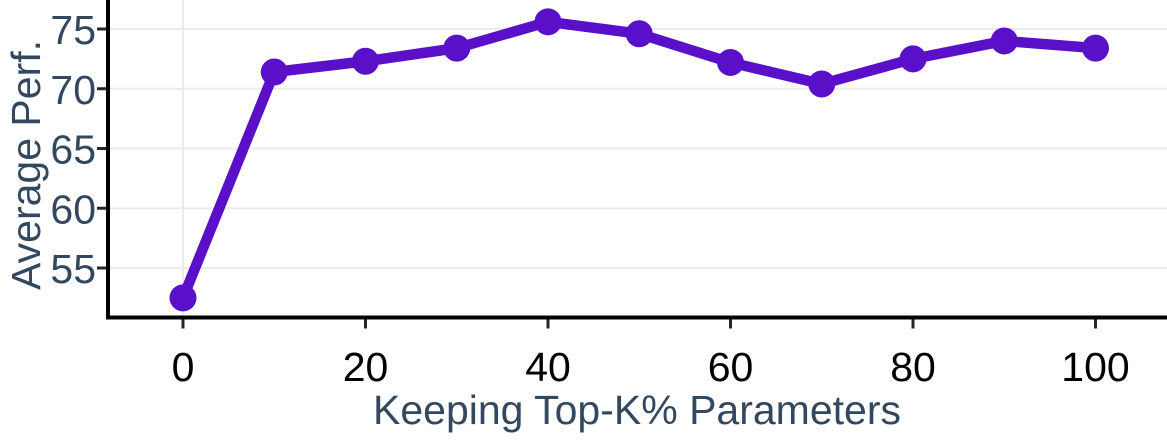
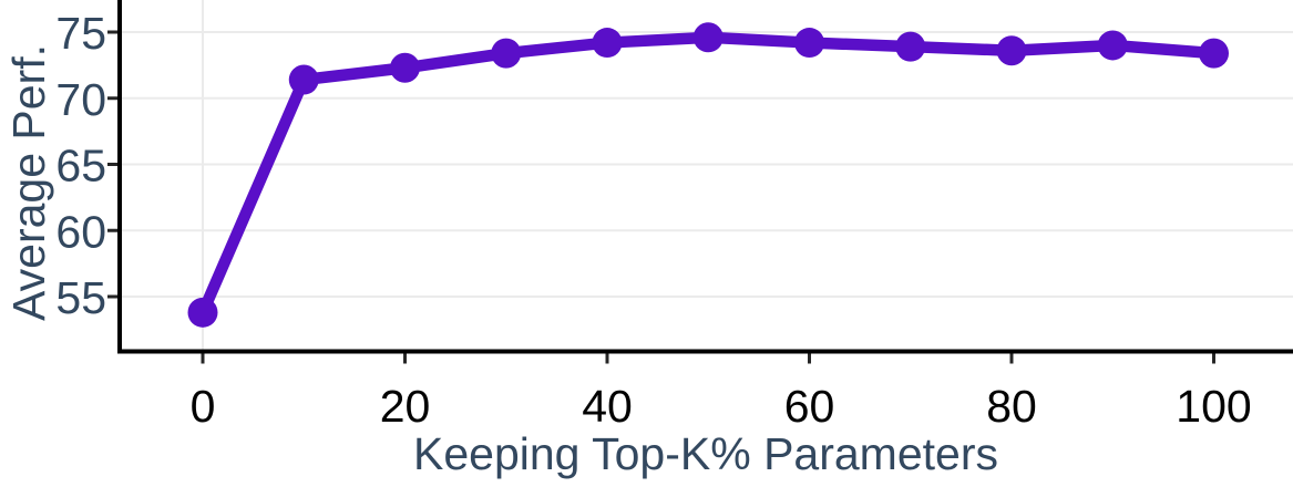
0: 52.5 -> 53.8
40: 75.6 -> 74.2
60: 72.2 -> 74.2
70: 70.4 -> 73.9
80: 72.5 -> 73.6
